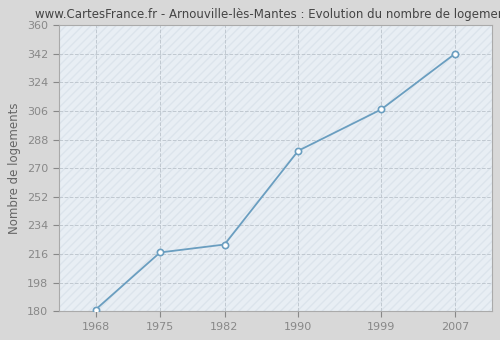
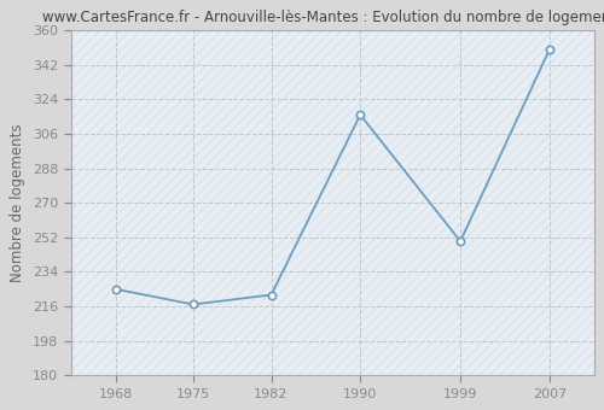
1968: 181 -> 225
1990: 281 -> 316
1999: 307 -> 250
2007: 342 -> 350
